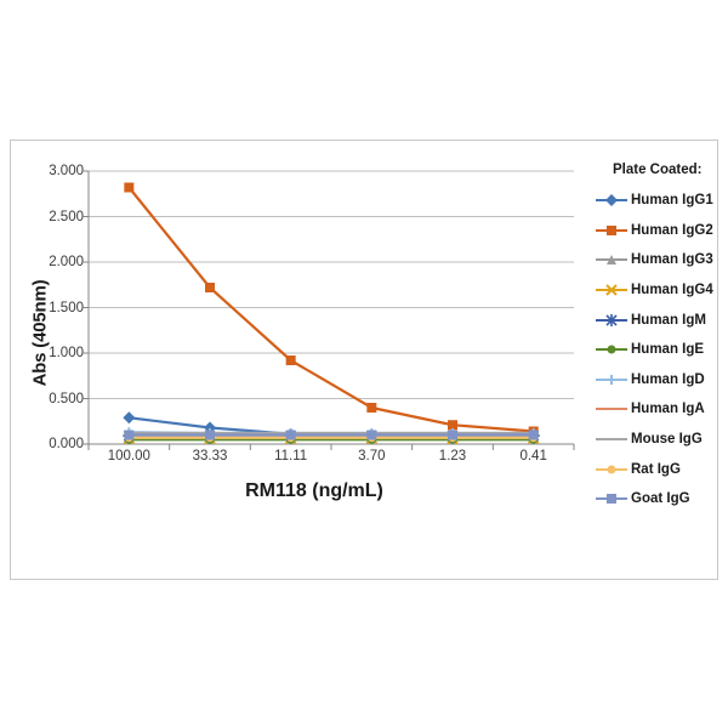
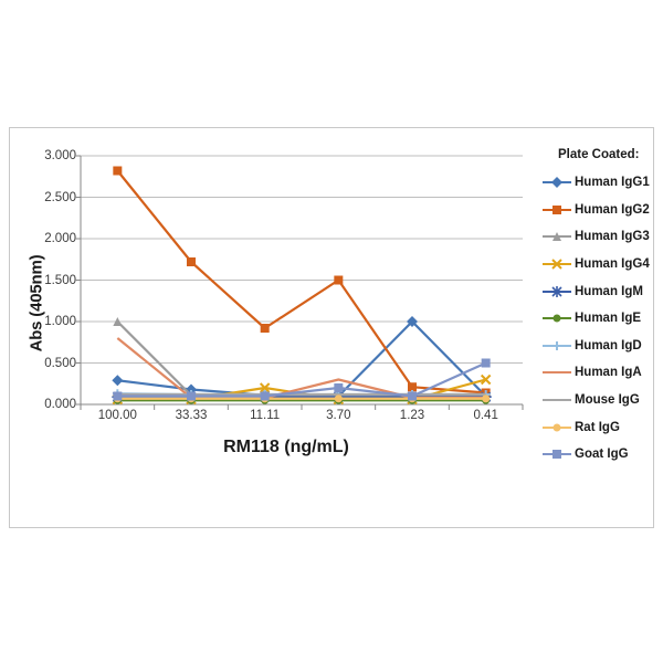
Human IgG3/100.00: 0.1 -> 1.0
Human IgA/100.00: 0.1 -> 0.8
Human IgG4/11.11: 0.1 -> 0.2
Human IgG2/3.70: 0.4 -> 1.5
Human IgA/3.70: 0.1 -> 0.3
Goat IgG/3.70: 0.1 -> 0.2
Human IgG1/1.23: 0.1 -> 1.0
Human IgG4/0.41: 0.1 -> 0.3
Goat IgG/0.41: 0.1 -> 0.5
